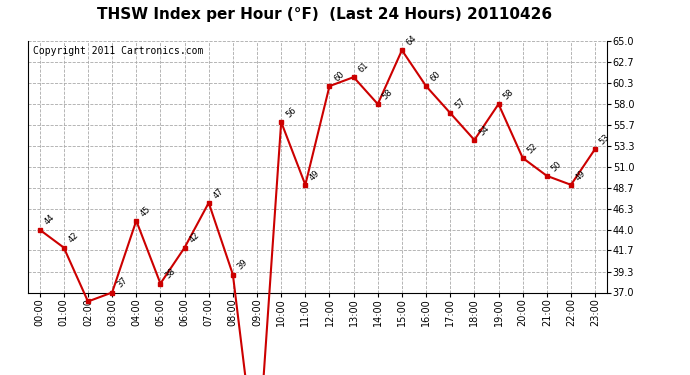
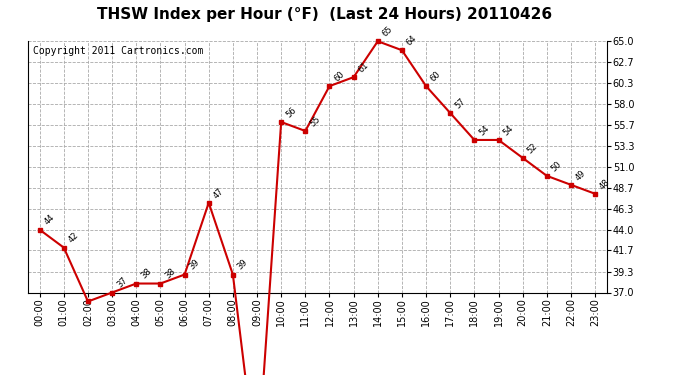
04:00: 45 -> 38
06:00: 42 -> 39
11:00: 49 -> 55
14:00: 58 -> 65
19:00: 58 -> 54
23:00: 53 -> 48
